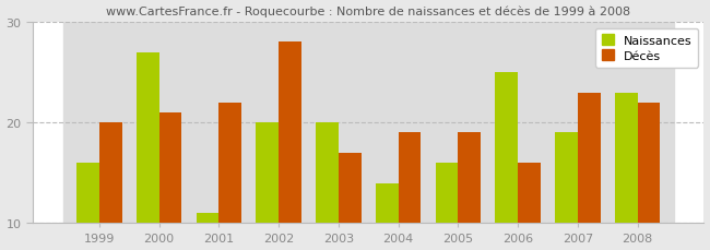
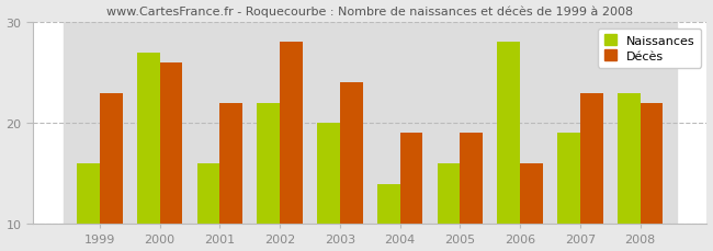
Décès/1999: 20 -> 23
Décès/2000: 21 -> 26
Naissances/2001: 11 -> 16
Naissances/2002: 20 -> 22
Décès/2003: 17 -> 24
Naissances/2006: 25 -> 28
